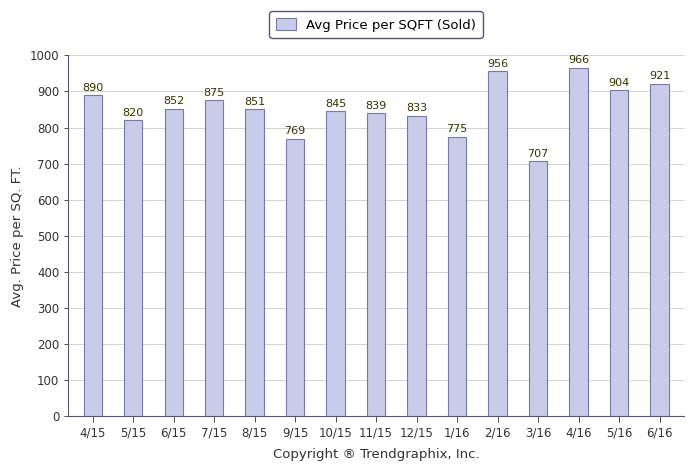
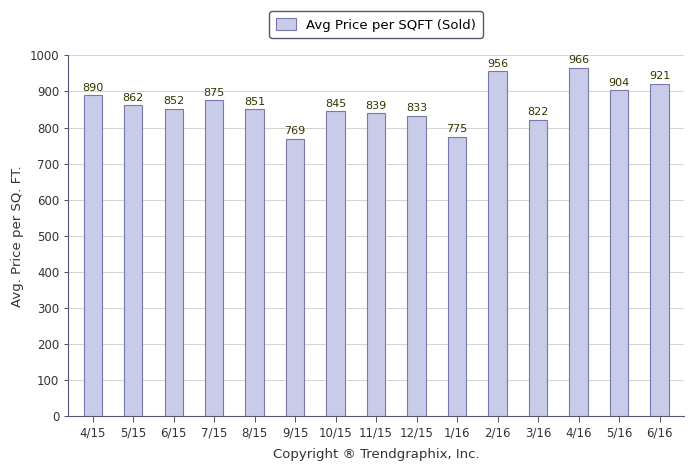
5/15: 820 -> 862
3/16: 707 -> 822
